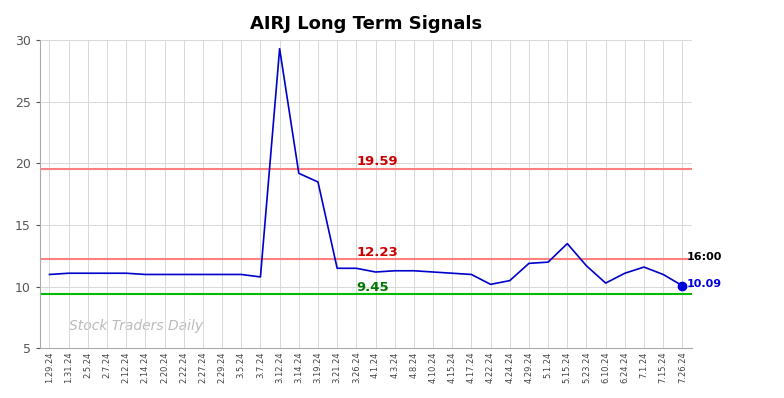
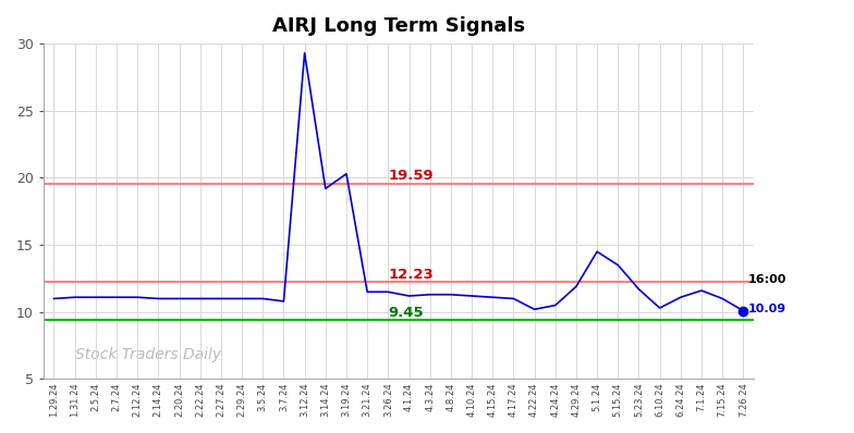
3.19.24: 18.5 -> 20.3
5.1.24: 12.0 -> 14.5
